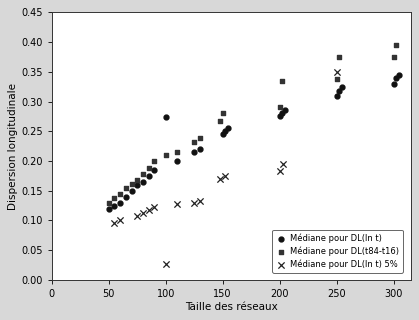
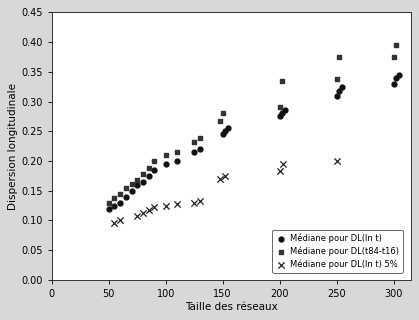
Médiane pour DL(ln t)/100: 0.274 -> 0.195
Médiane pour DL(ln t) 5%/100: 0.026 -> 0.125
Médiane pour DL(ln t) 5%/250: 0.350 -> 0.200
